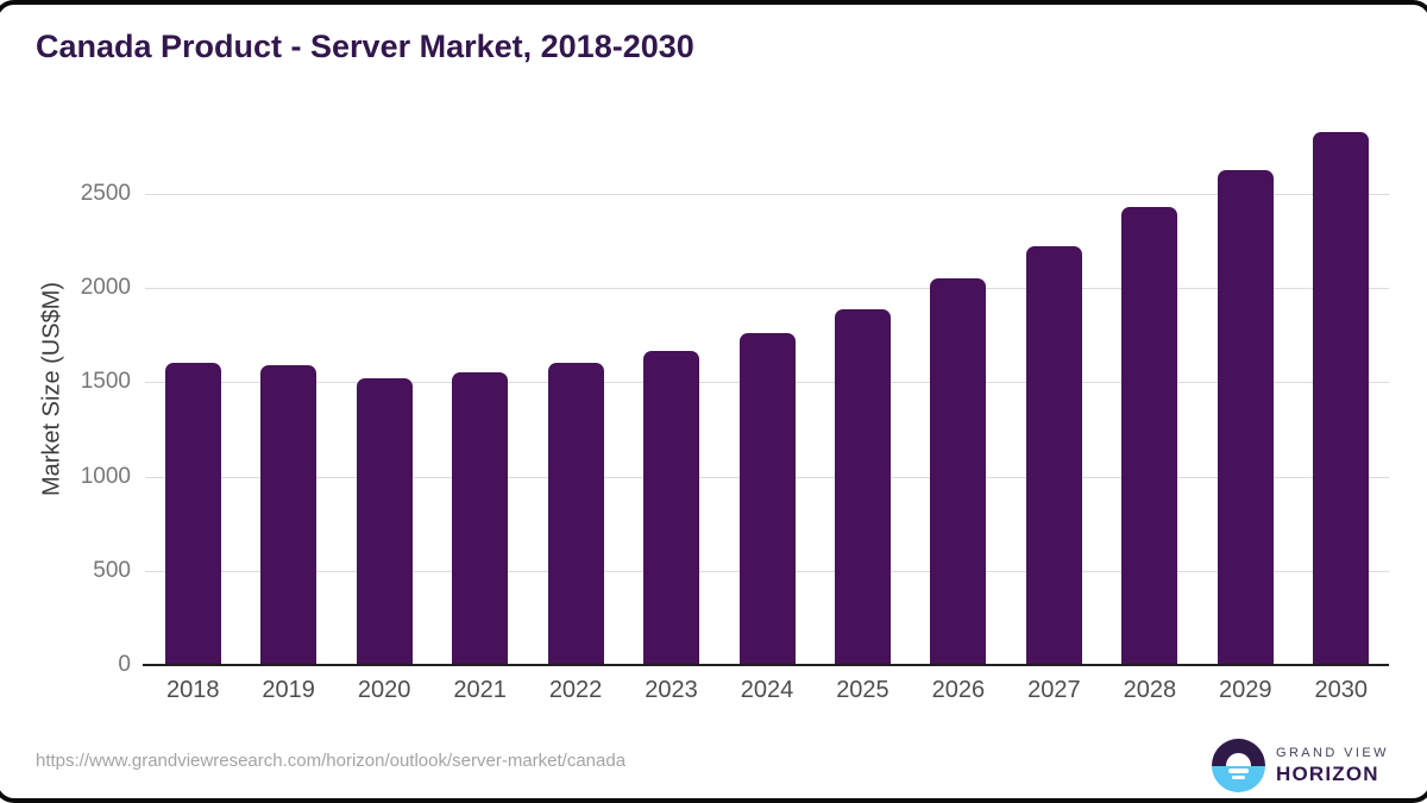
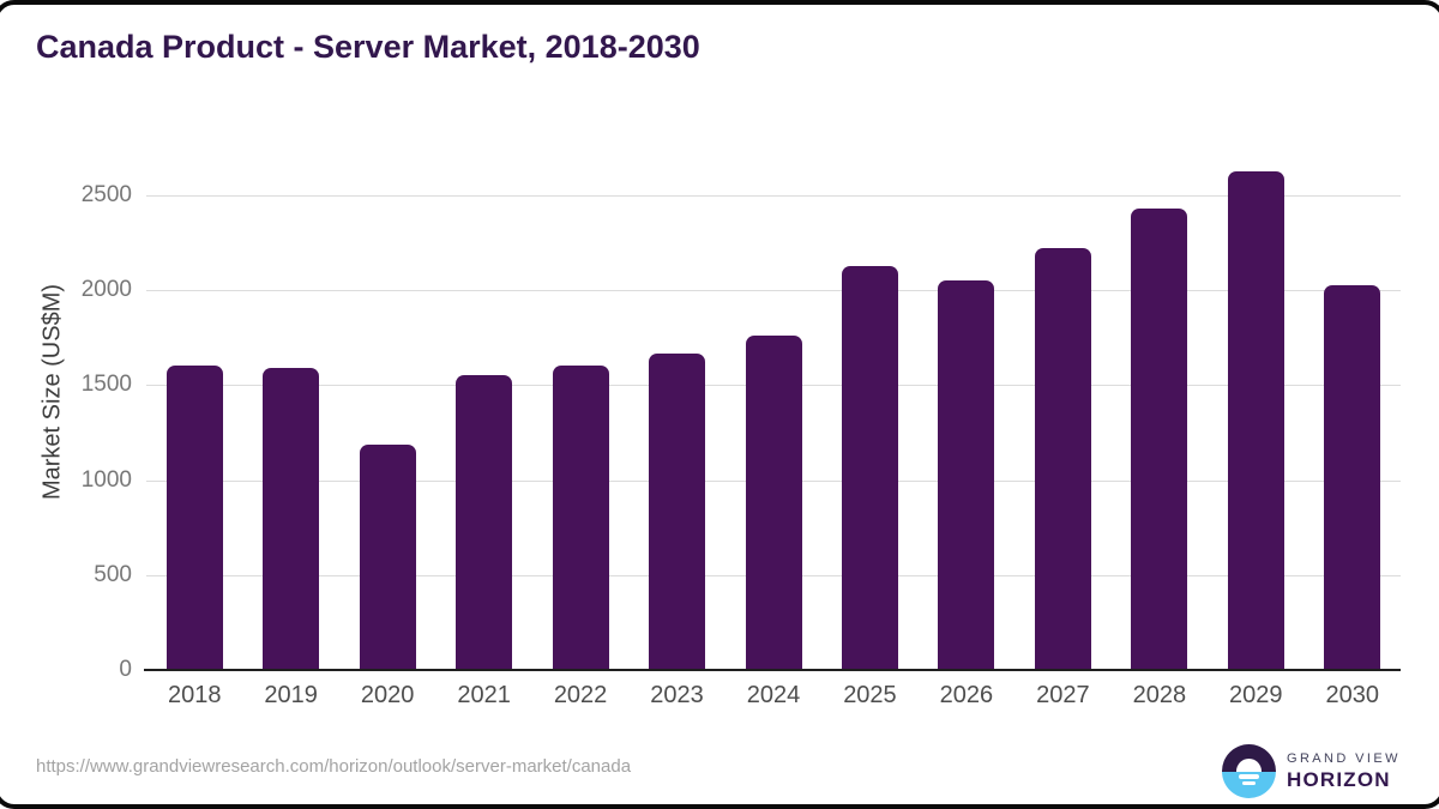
2020: 1520 -> 1190
2025: 1890 -> 2130
2030: 2830 -> 2030
